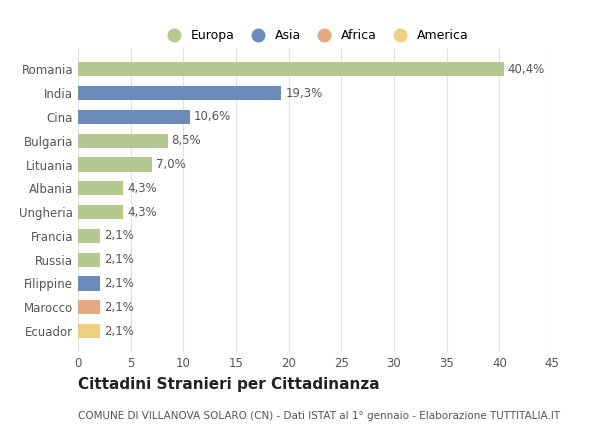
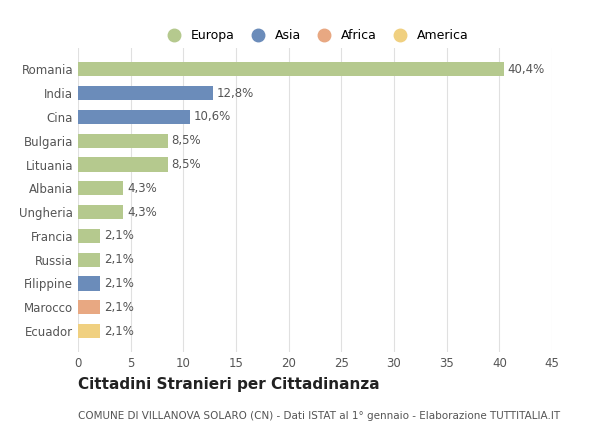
India: 19,3% -> 12,8%
Lituania: 7,0% -> 8,5%
